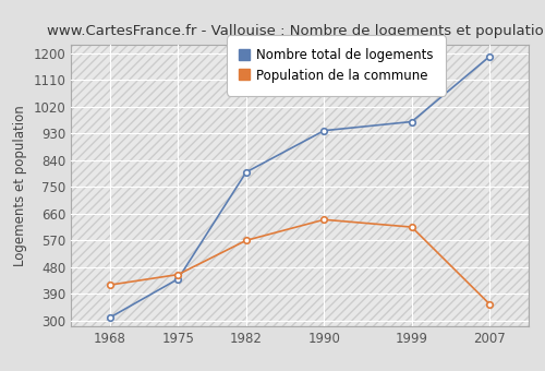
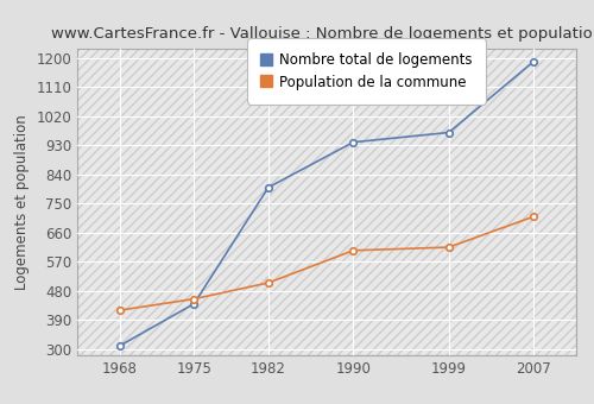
Population de la commune/1982: 570 -> 505
Population de la commune/1990: 640 -> 605
Population de la commune/2007: 355 -> 710
